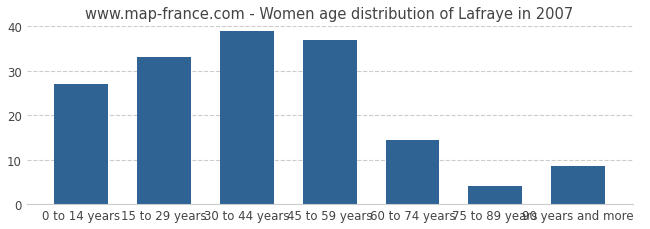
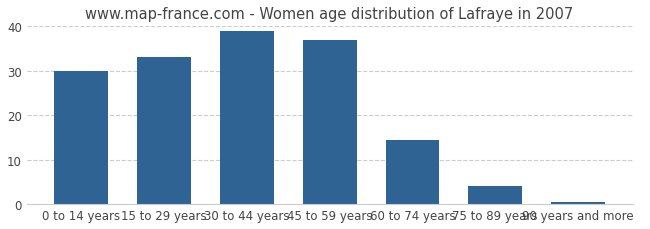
0 to 14 years: 27.0 -> 30.0
90 years and more: 8.5 -> 0.5
